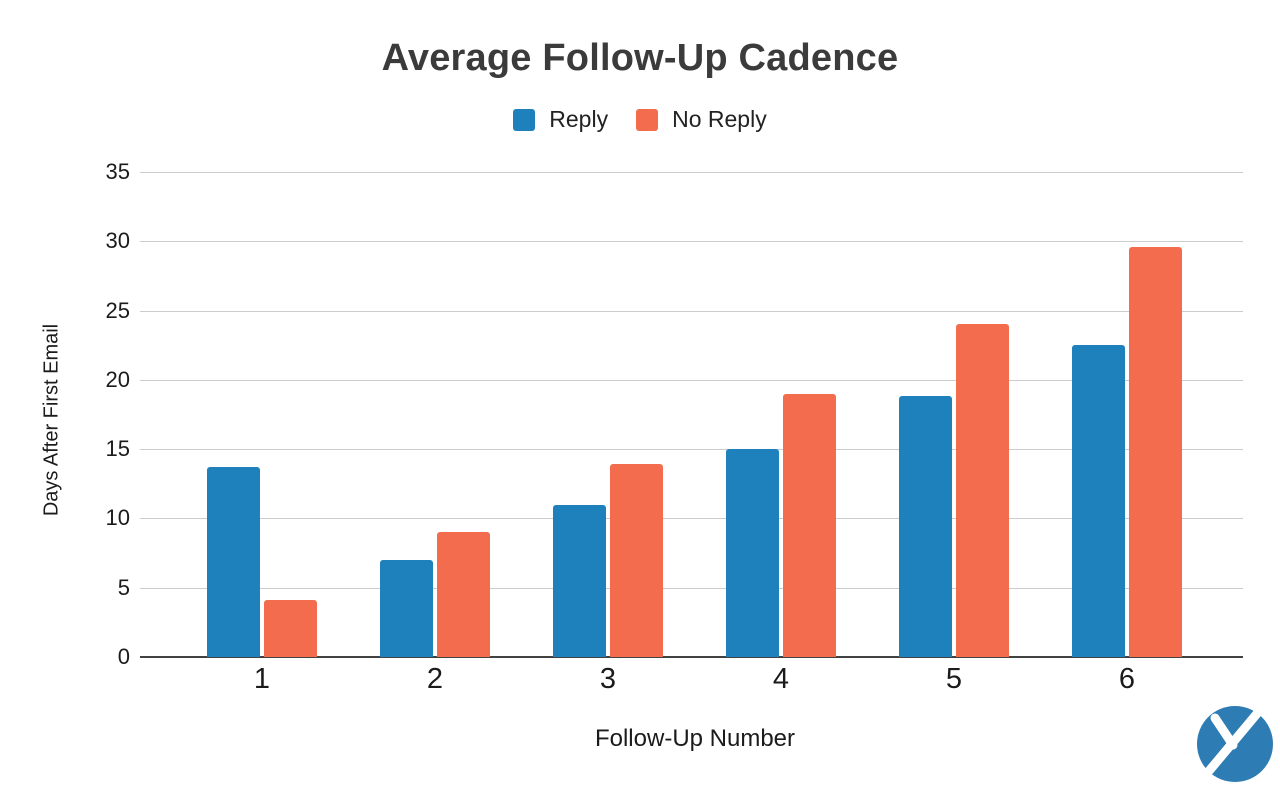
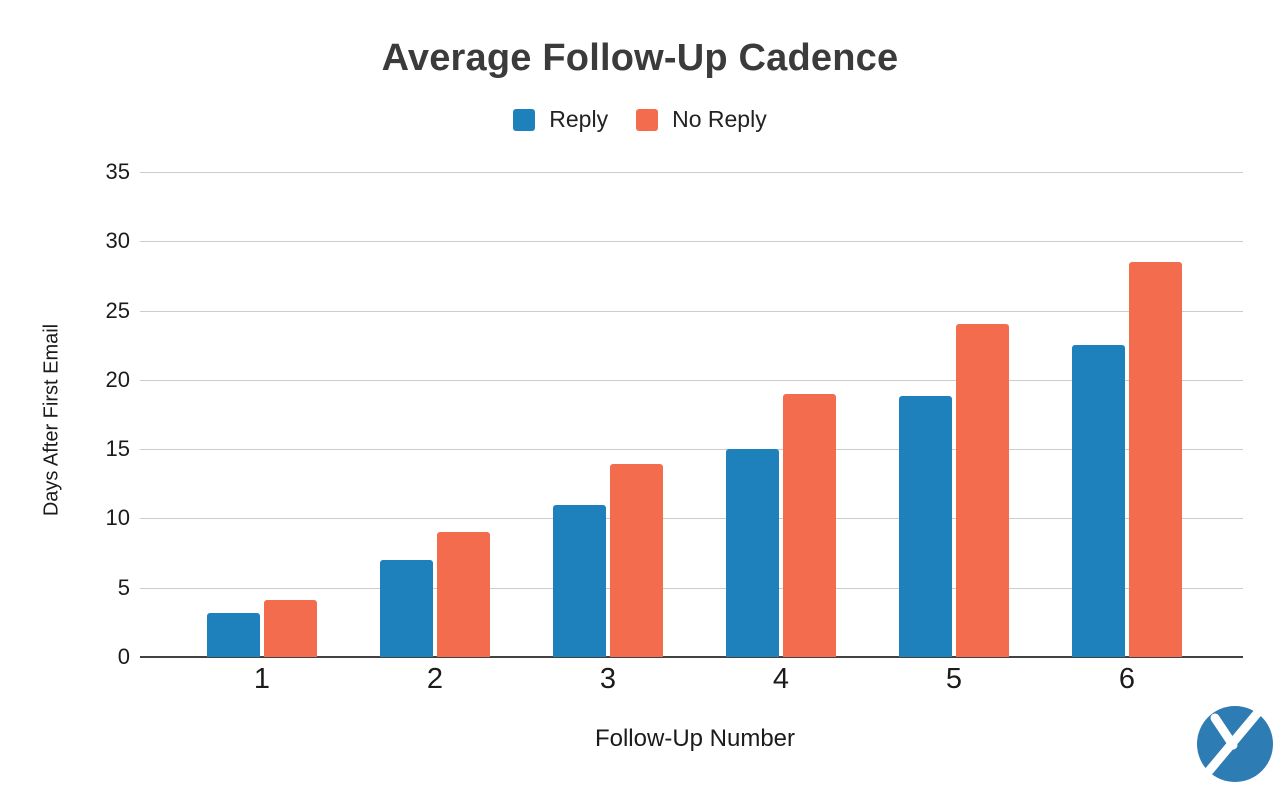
Reply/1: 13.7 -> 3.2
No Reply/6: 29.6 -> 28.5
